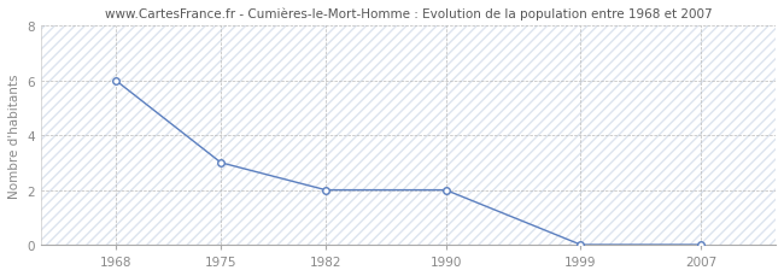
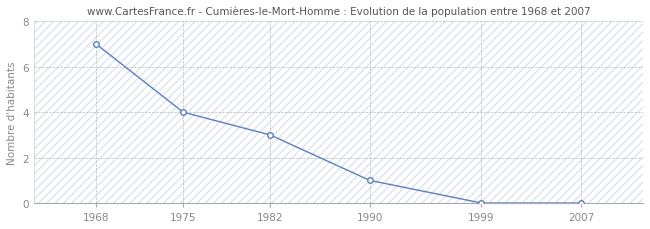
1968: 6 -> 7
1975: 3 -> 4
1982: 2 -> 3
1990: 2 -> 1
